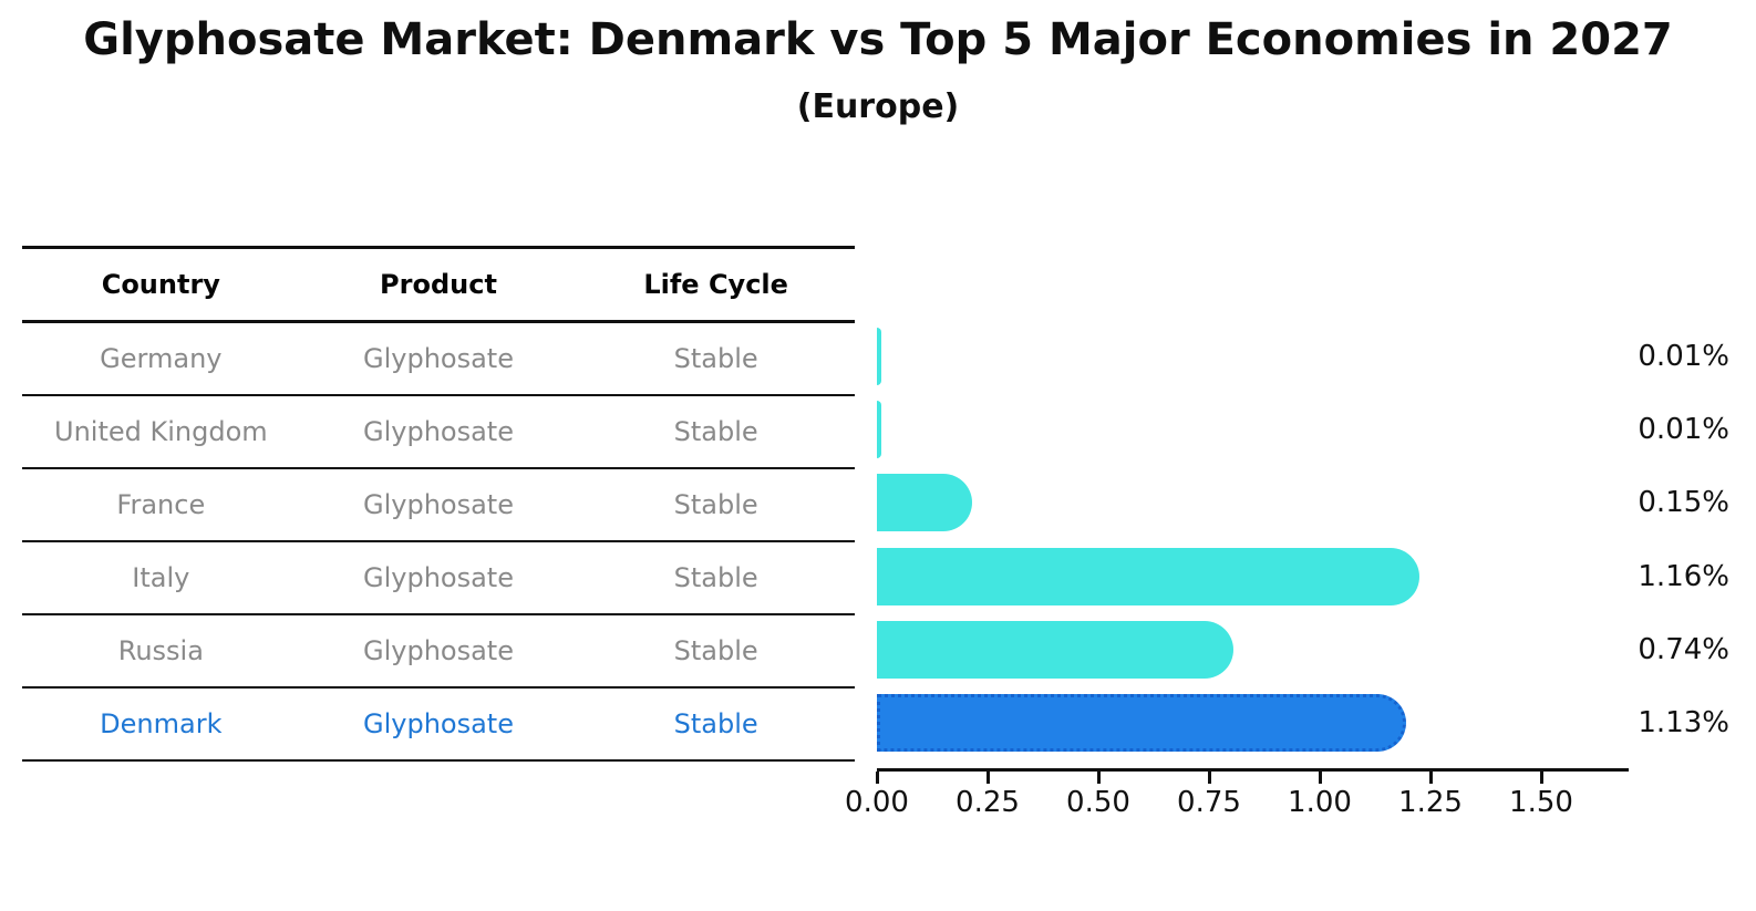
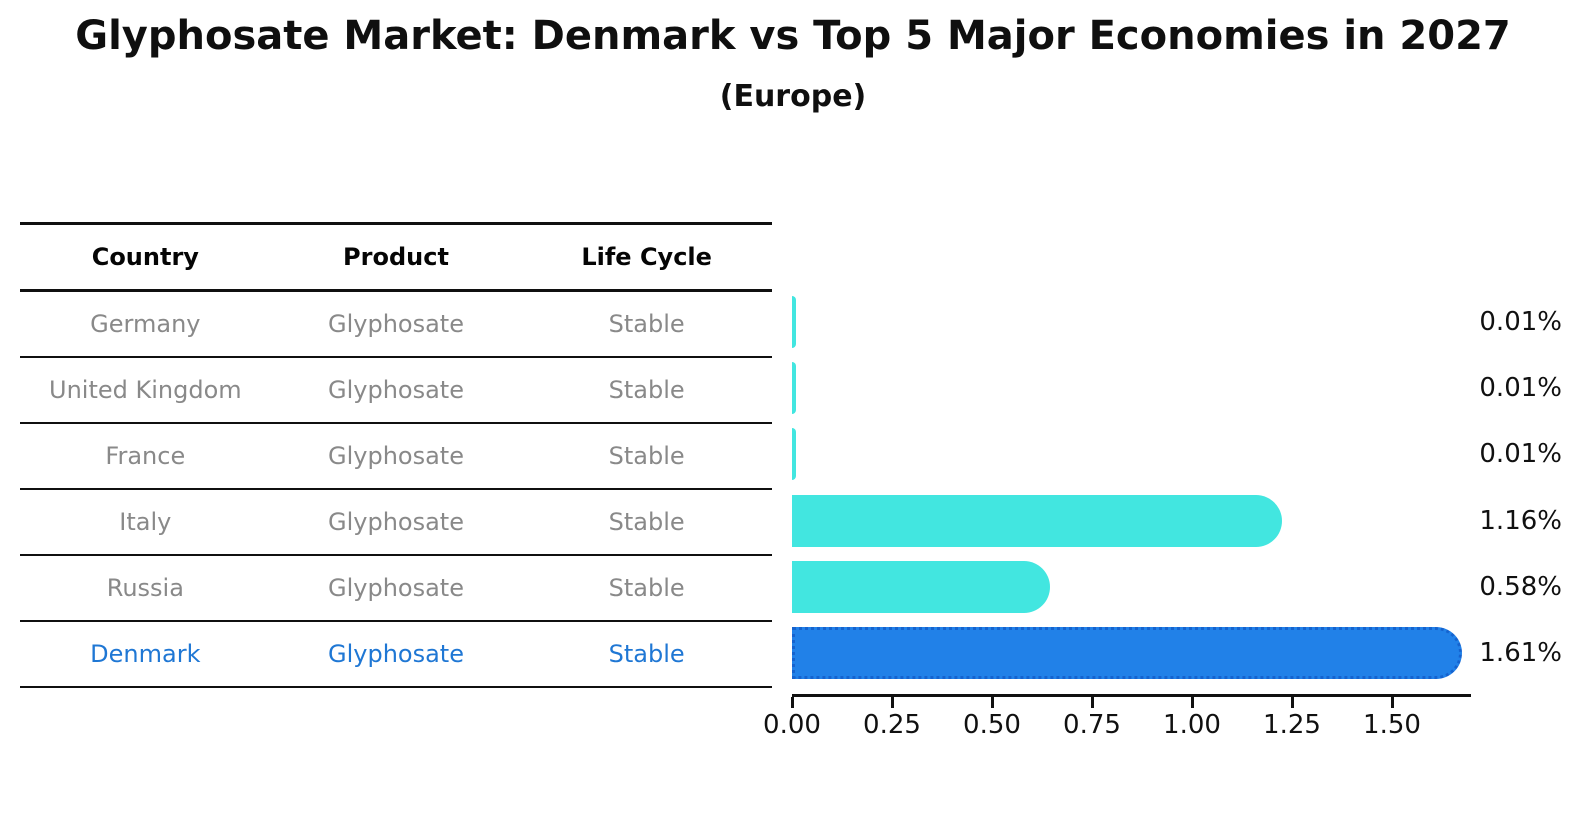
France: 0.15% -> 0.01%
Russia: 0.74% -> 0.58%
Denmark: 1.13% -> 1.61%
